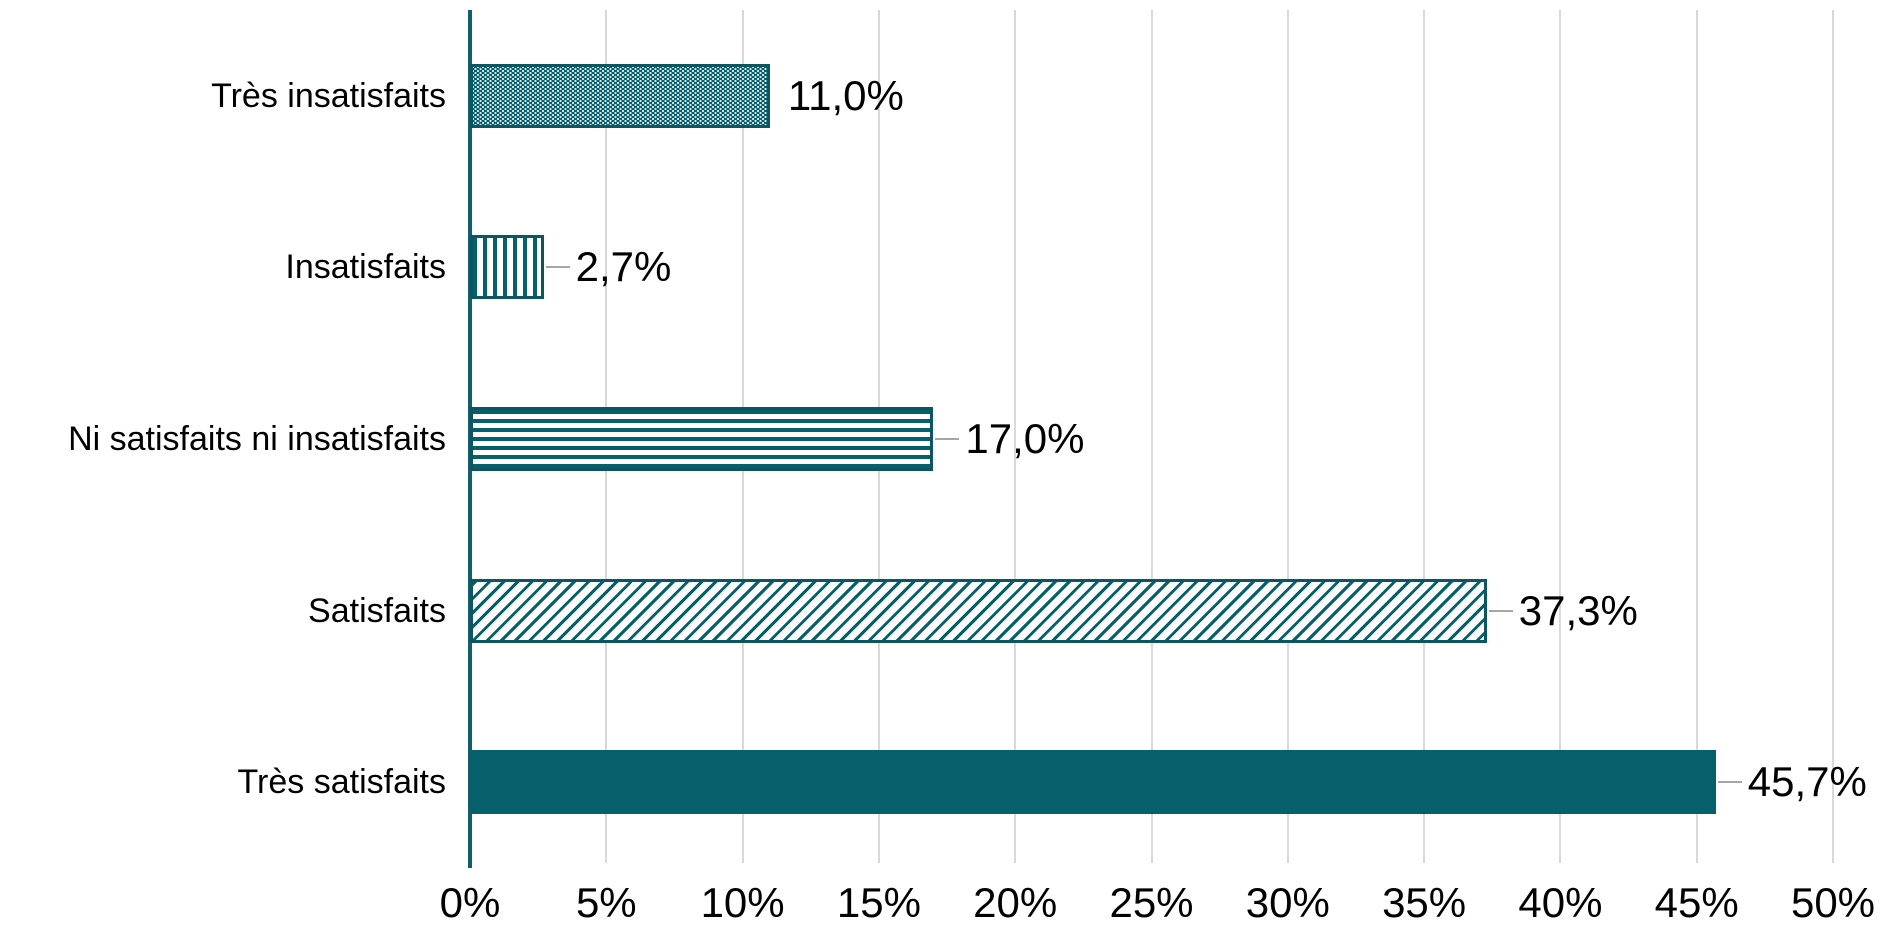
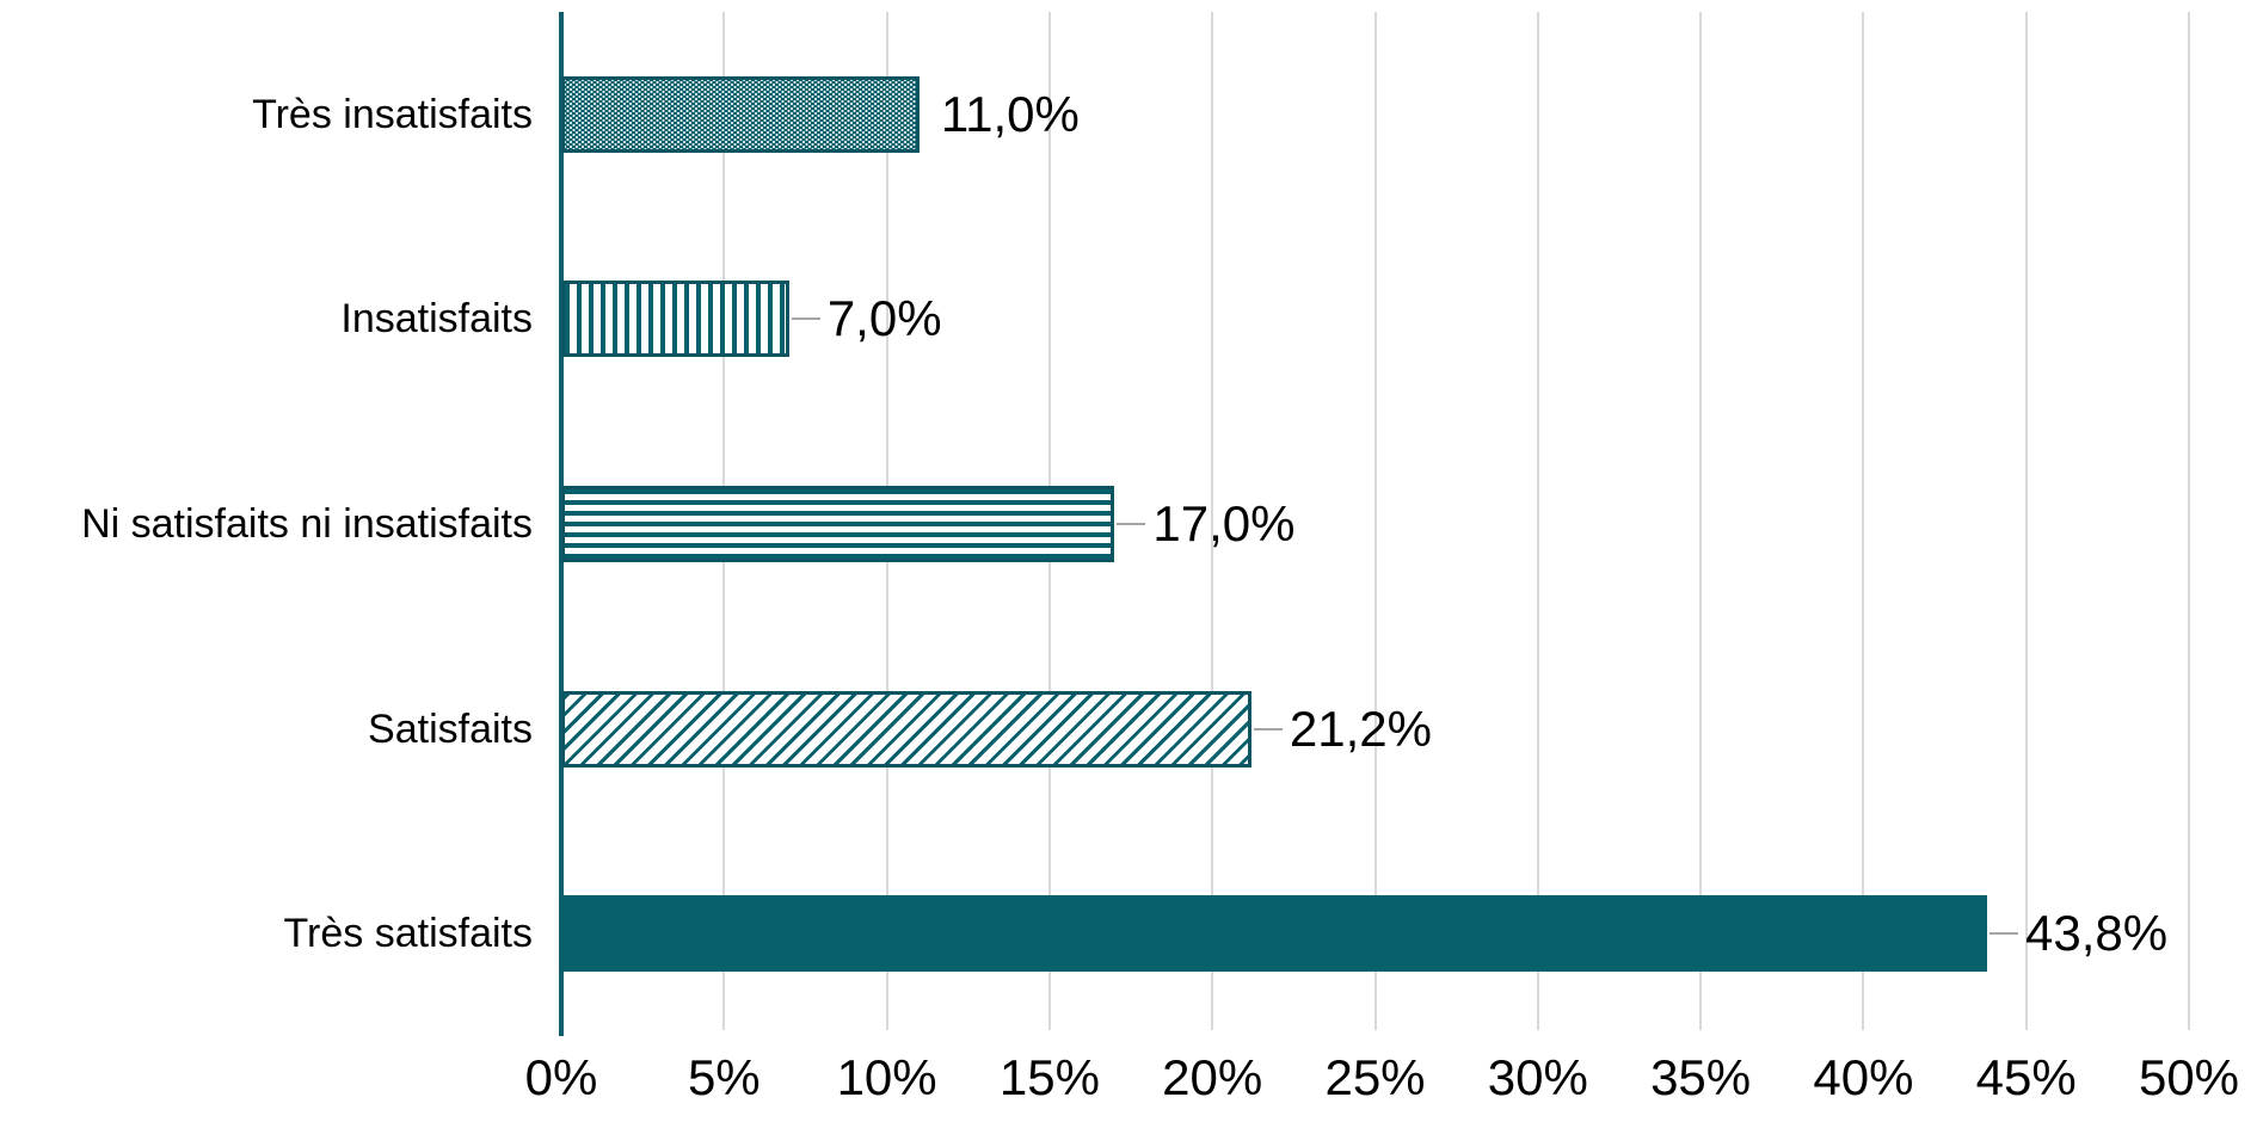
Insatisfaits: 2,7% -> 7,0%
Satisfaits: 37,3% -> 21,2%
Très satisfaits: 45,7% -> 43,8%
